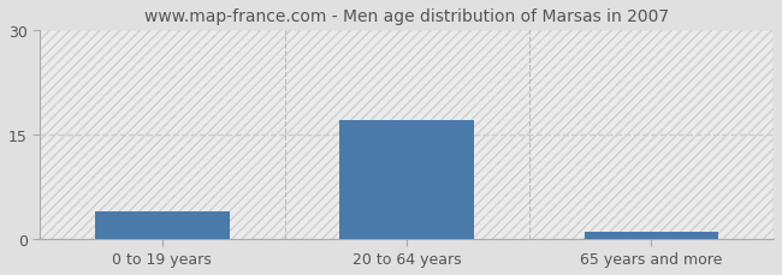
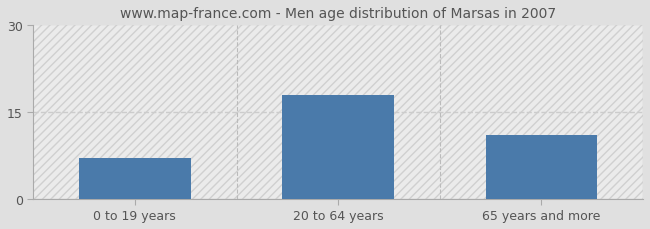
0 to 19 years: 4 -> 7
20 to 64 years: 17 -> 18
65 years and more: 1 -> 11
